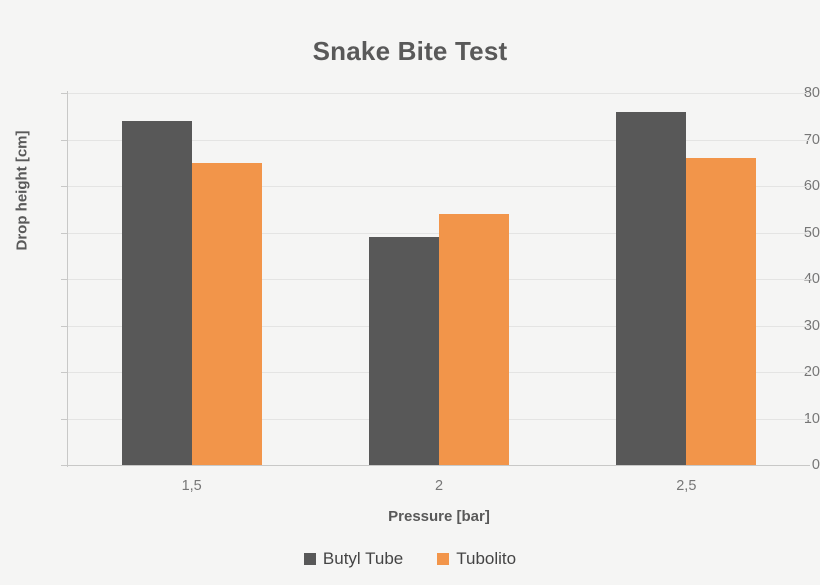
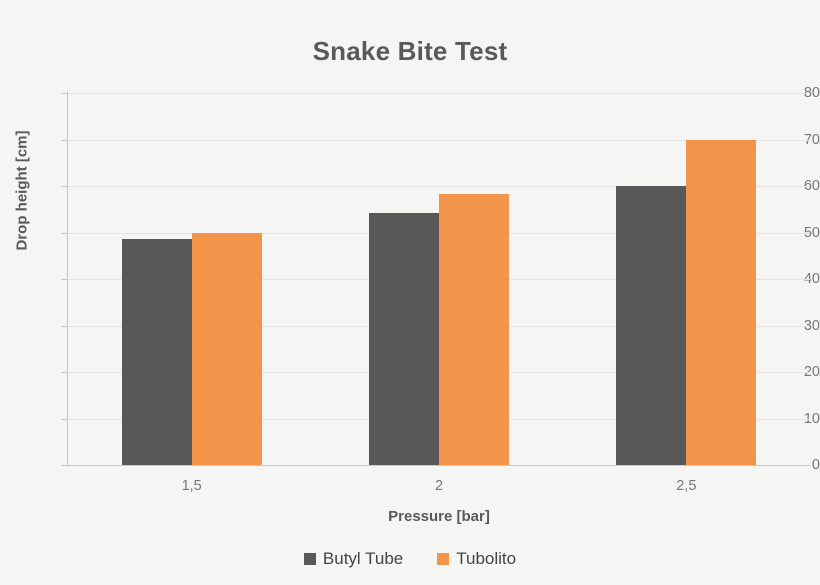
Butyl Tube/1,5: 74 -> 48
Tubolito/1,5: 65 -> 50
Butyl Tube/2: 49 -> 54
Tubolito/2: 54 -> 58
Butyl Tube/2,5: 76 -> 60
Tubolito/2,5: 66 -> 70
